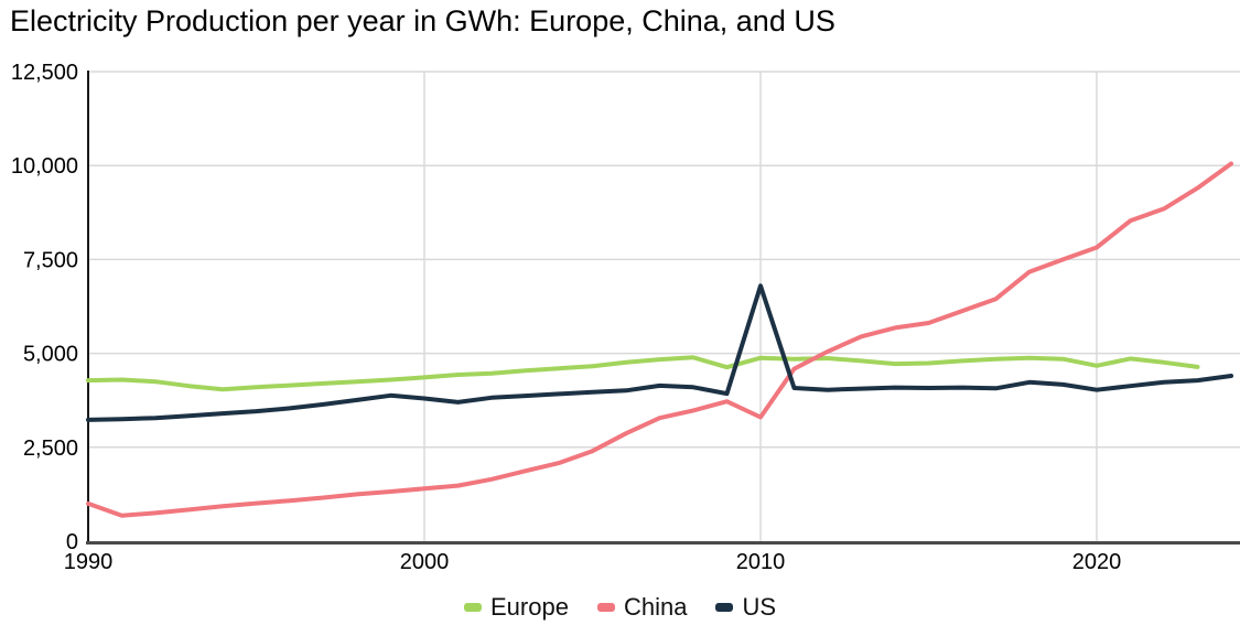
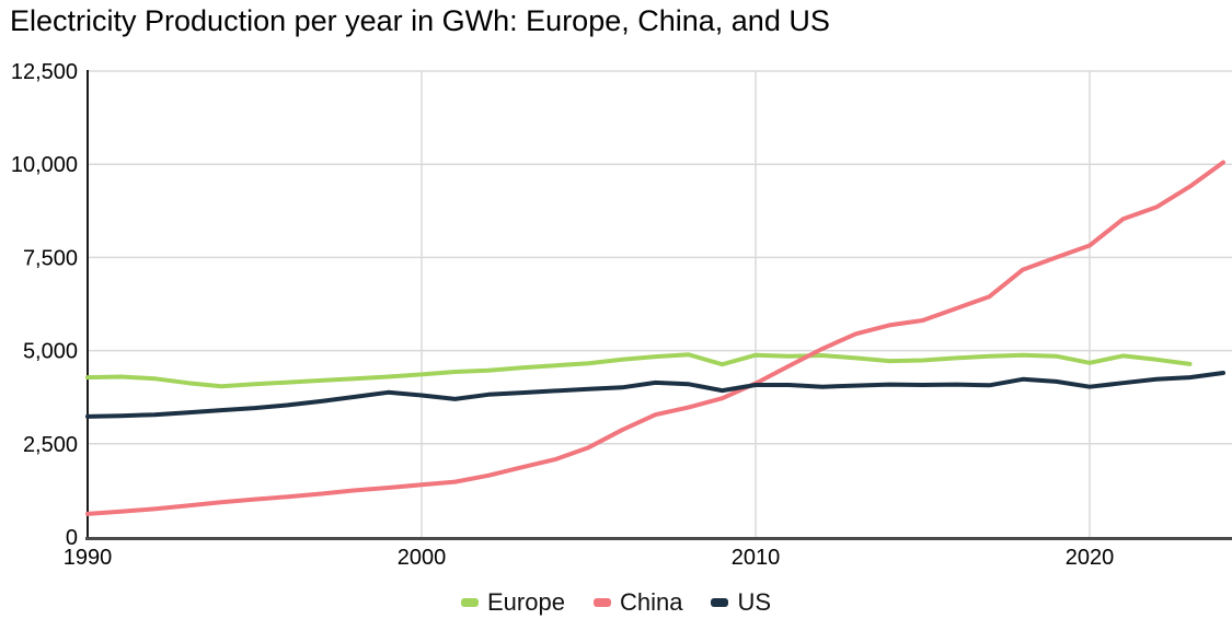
China/1990: 1000 -> 600
China/2010: 3300 -> 4100
US/2010: 6800 -> 4100
